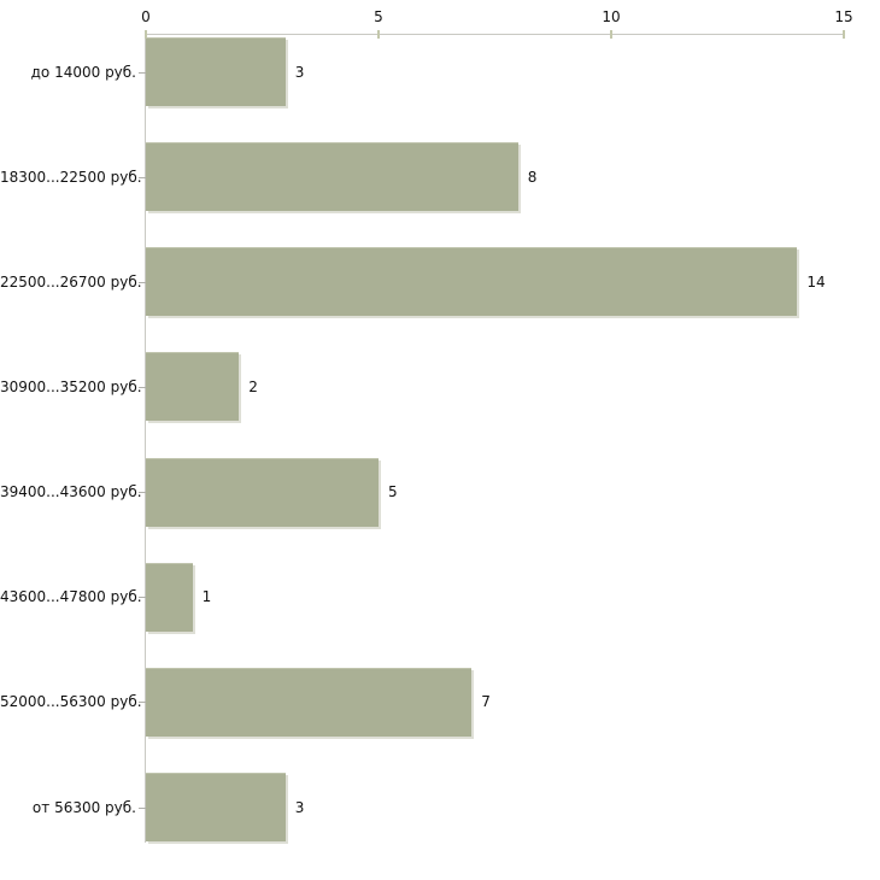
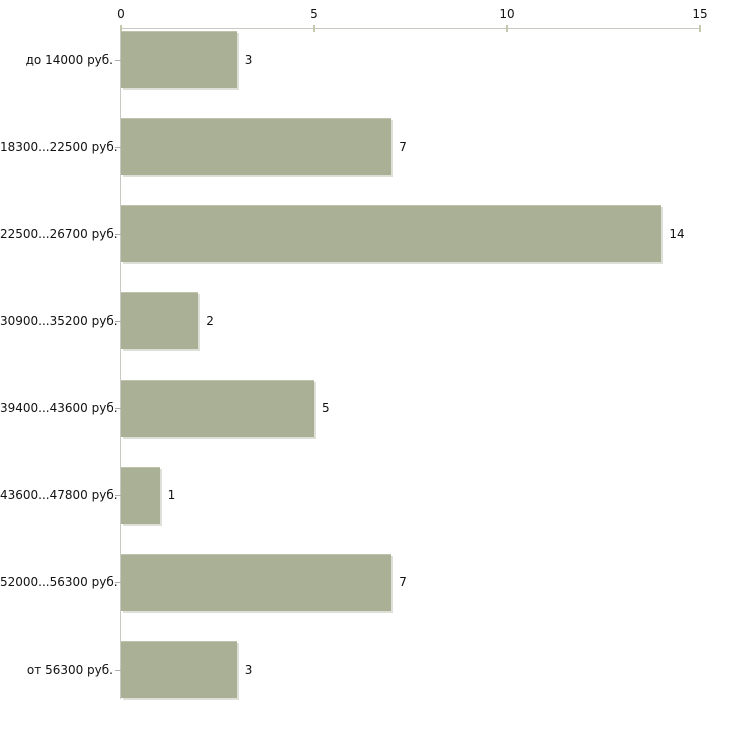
18300...22500 руб.: 8 -> 7
